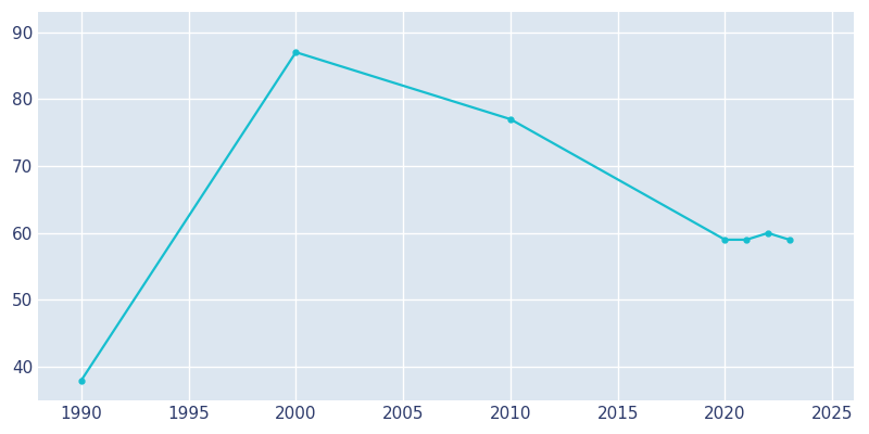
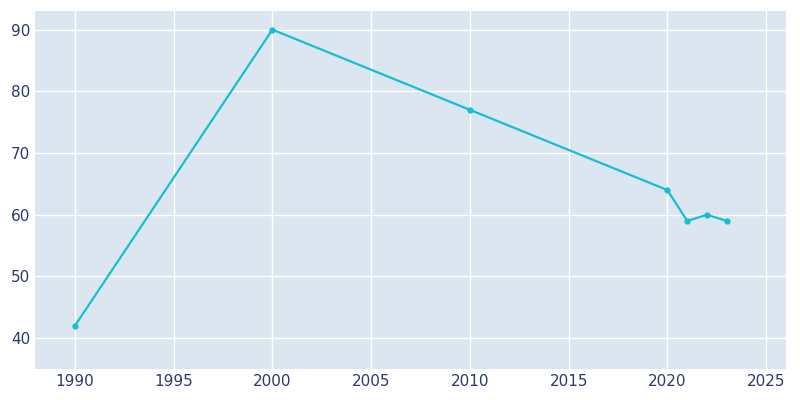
1990: 38 -> 42
2000: 87 -> 90
2020: 59 -> 64
